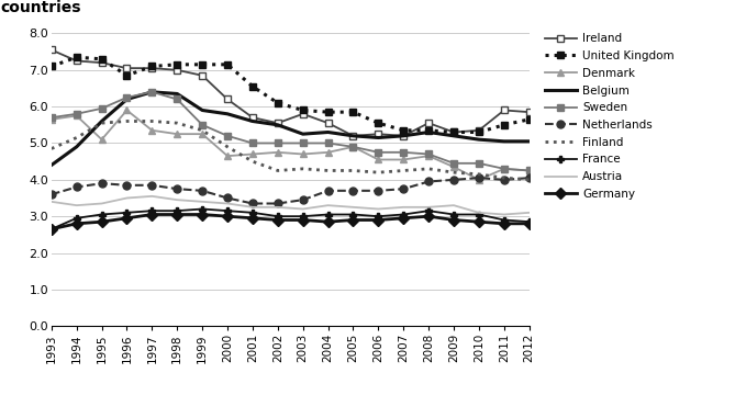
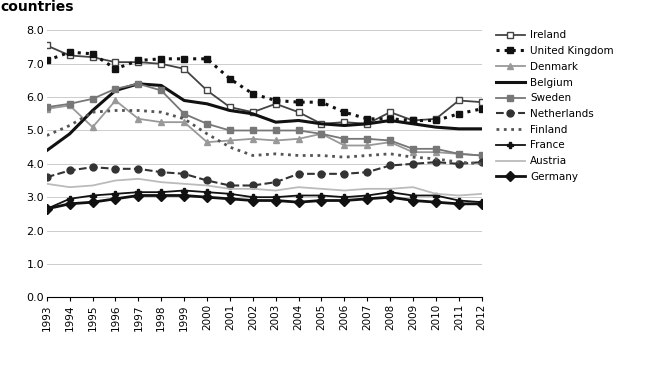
Denmark/2010: 4.00 -> 4.35
